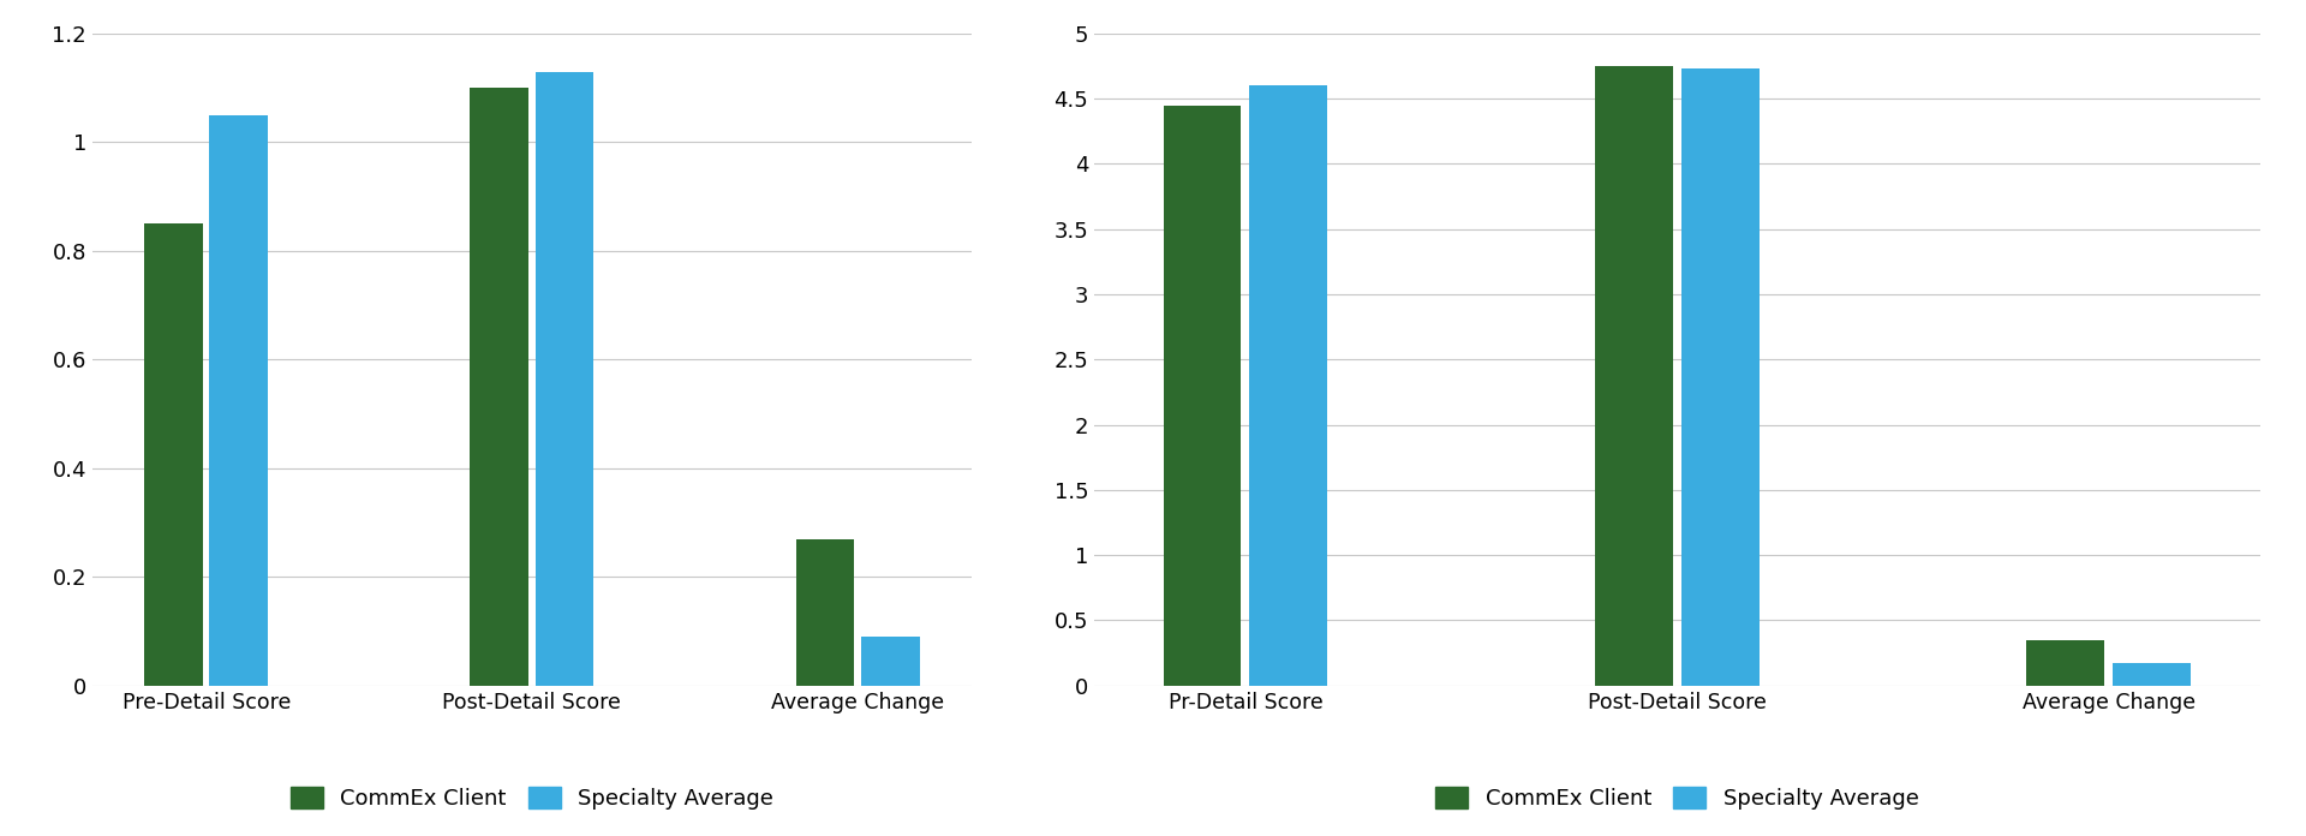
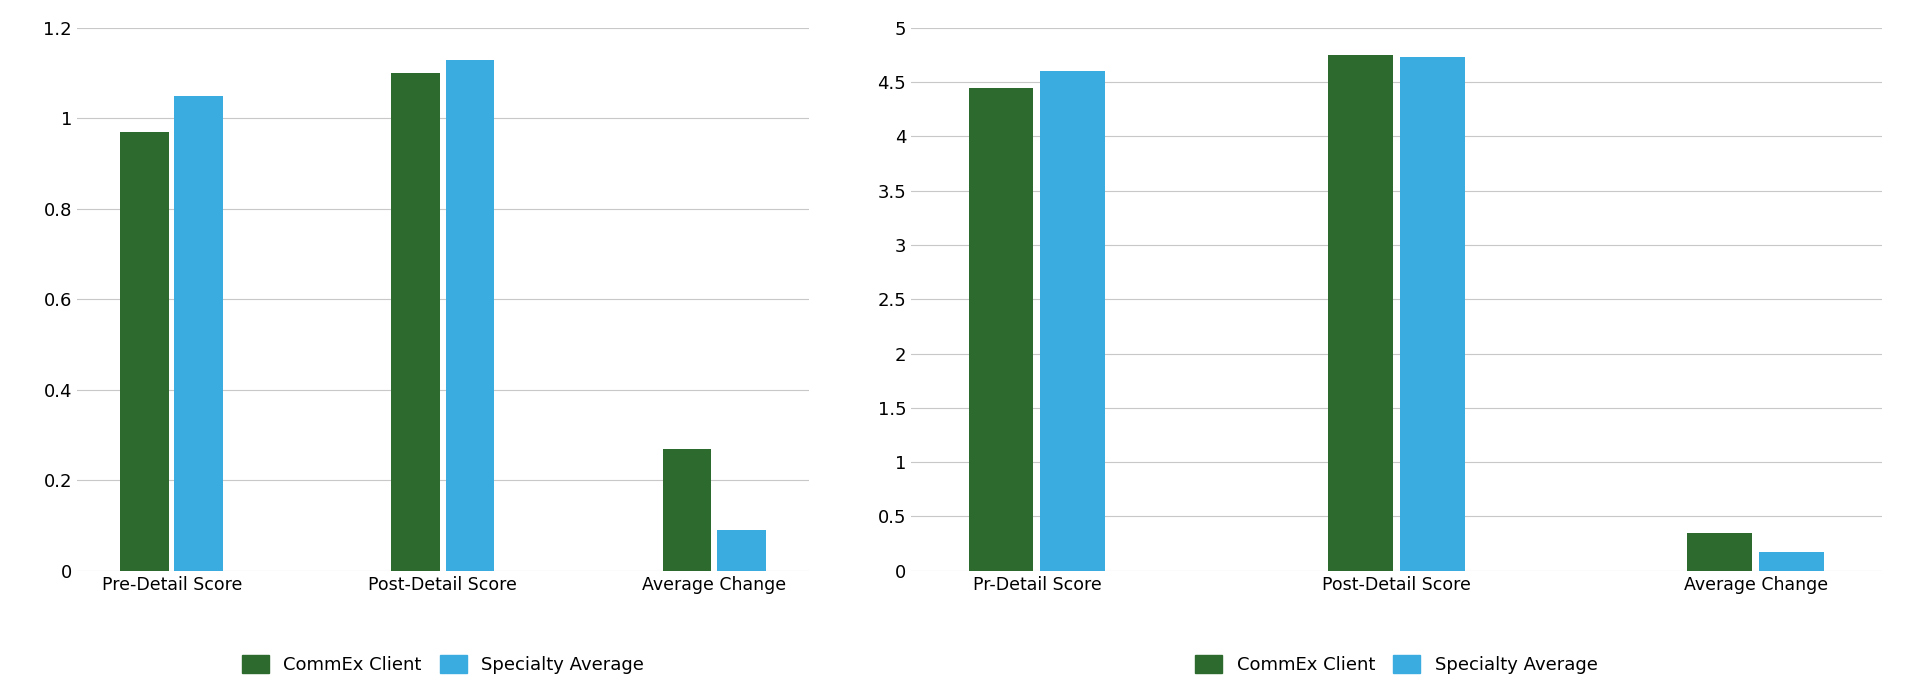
CommEx Client/Pre-Detail Score: 0.85 -> 0.97
